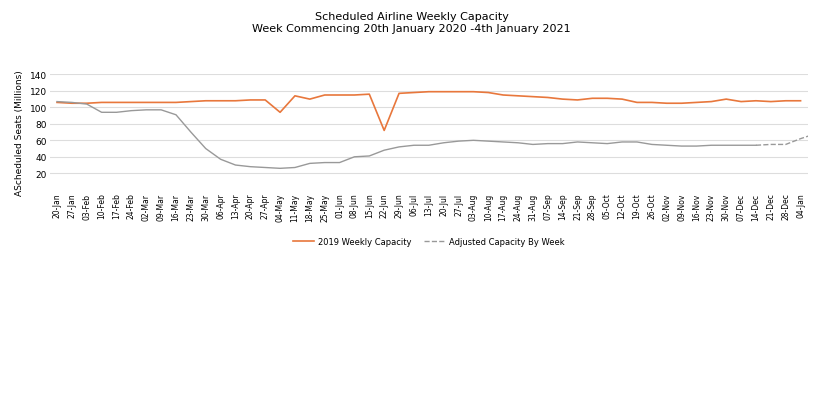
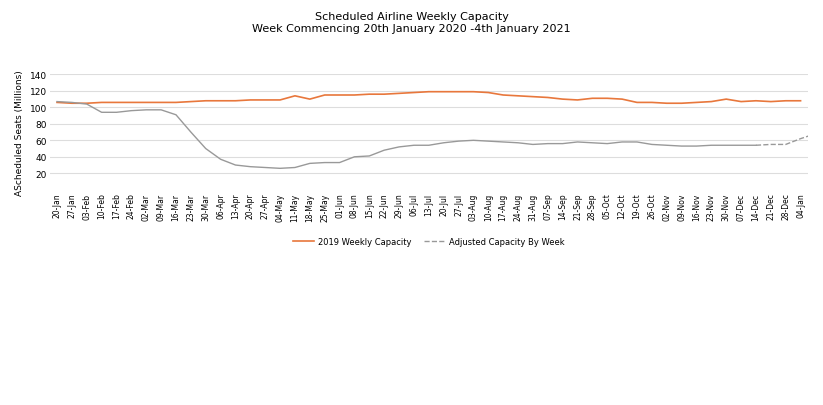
2019 Weekly Capacity/04-May: 94 -> 109
2019 Weekly Capacity/22-Jun: 72 -> 116
